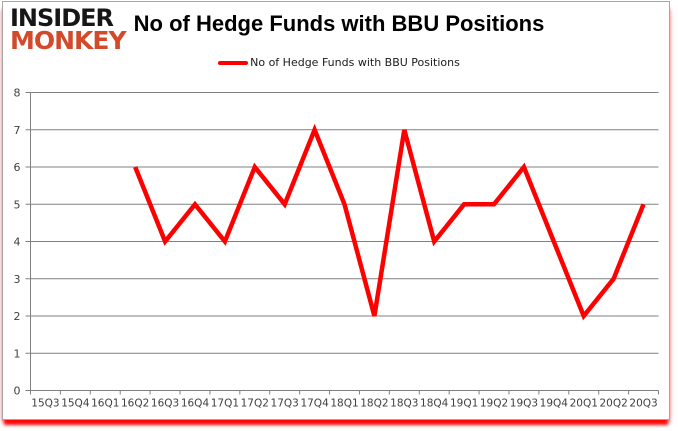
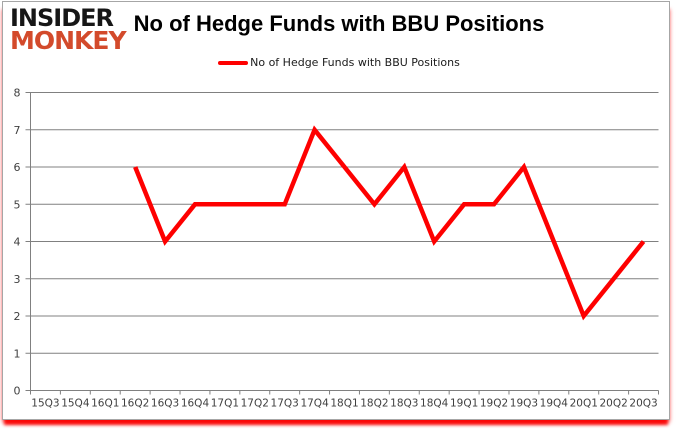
17Q1: 4 -> 5
17Q2: 6 -> 5
18Q1: 5 -> 6
18Q2: 2 -> 5
18Q3: 7 -> 6
20Q3: 5 -> 4
